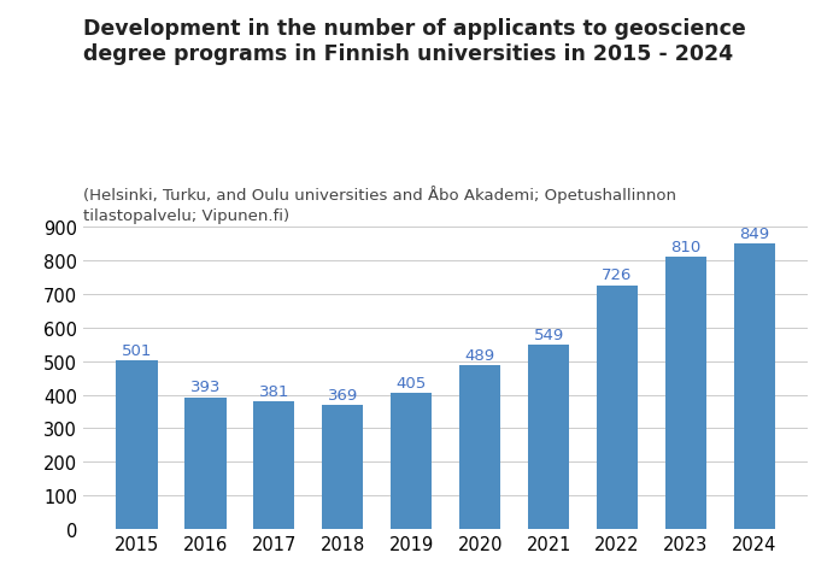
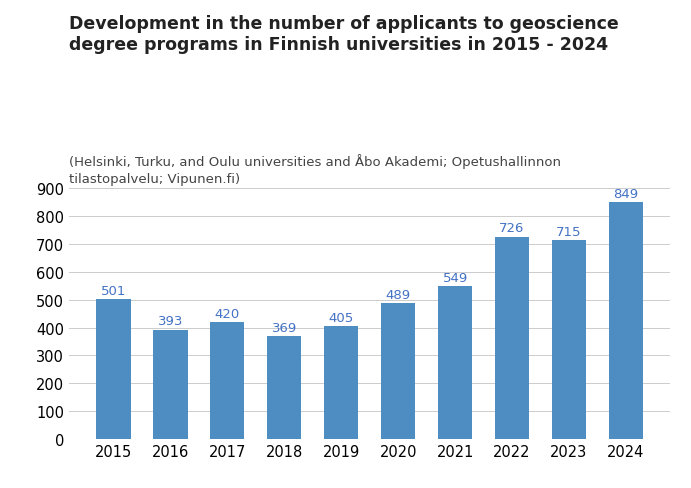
2017: 381 -> 420
2023: 810 -> 715
